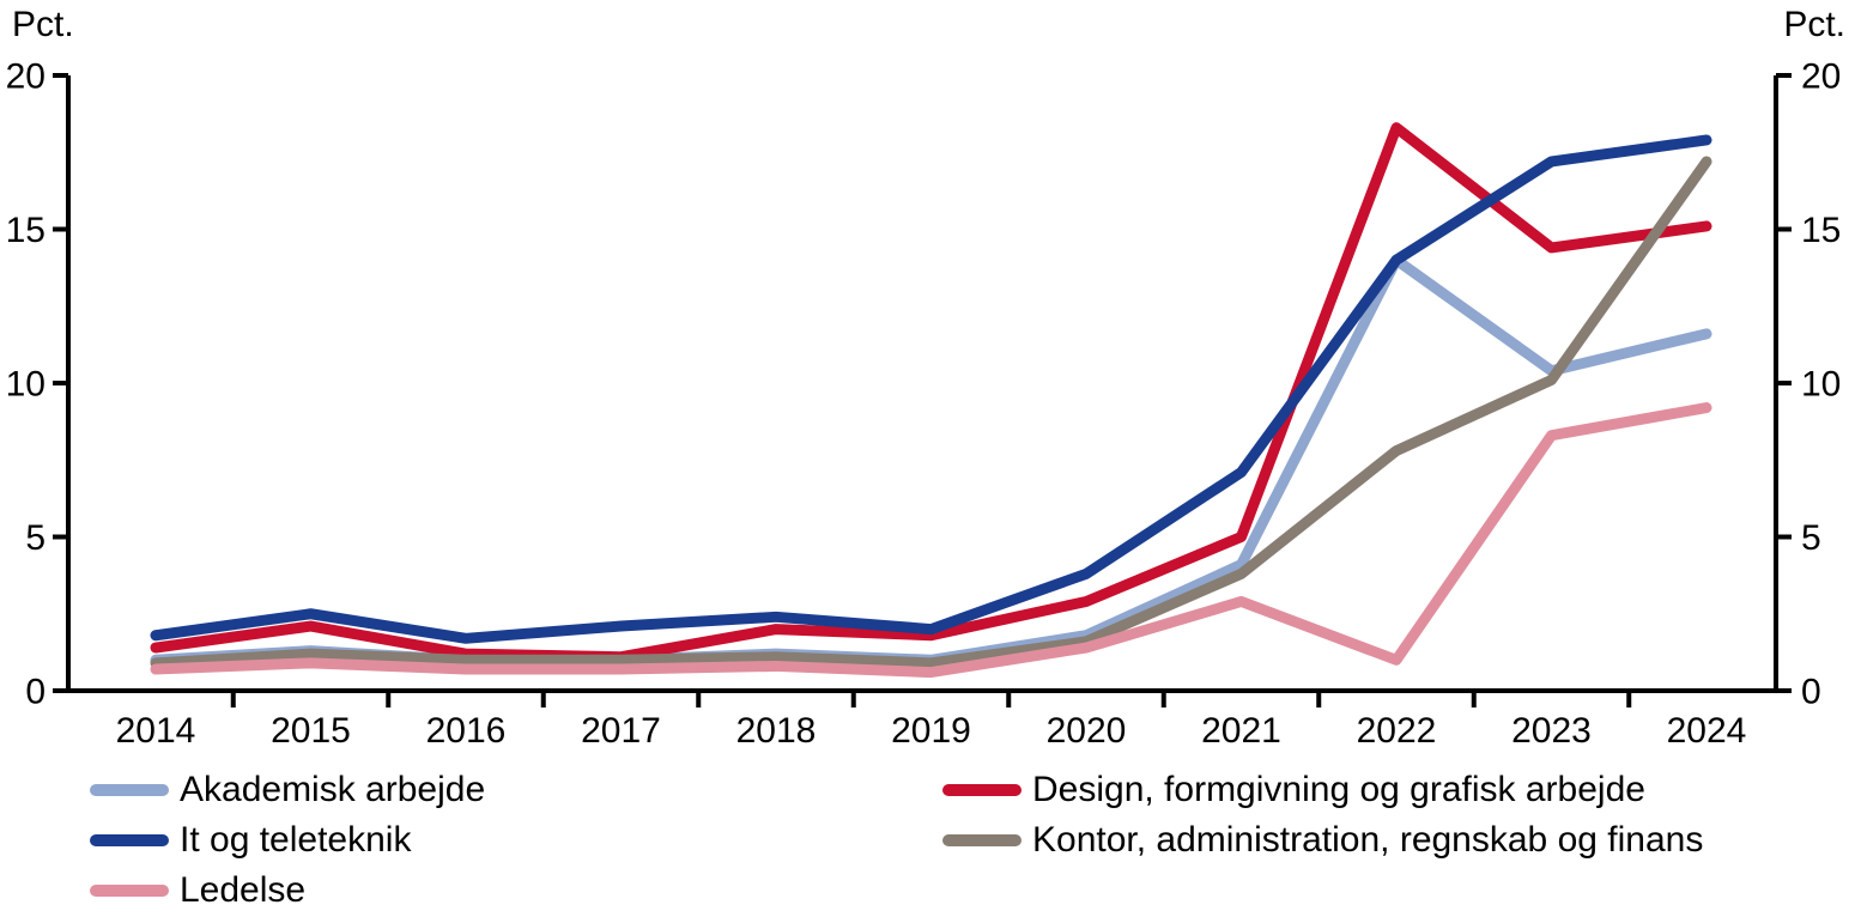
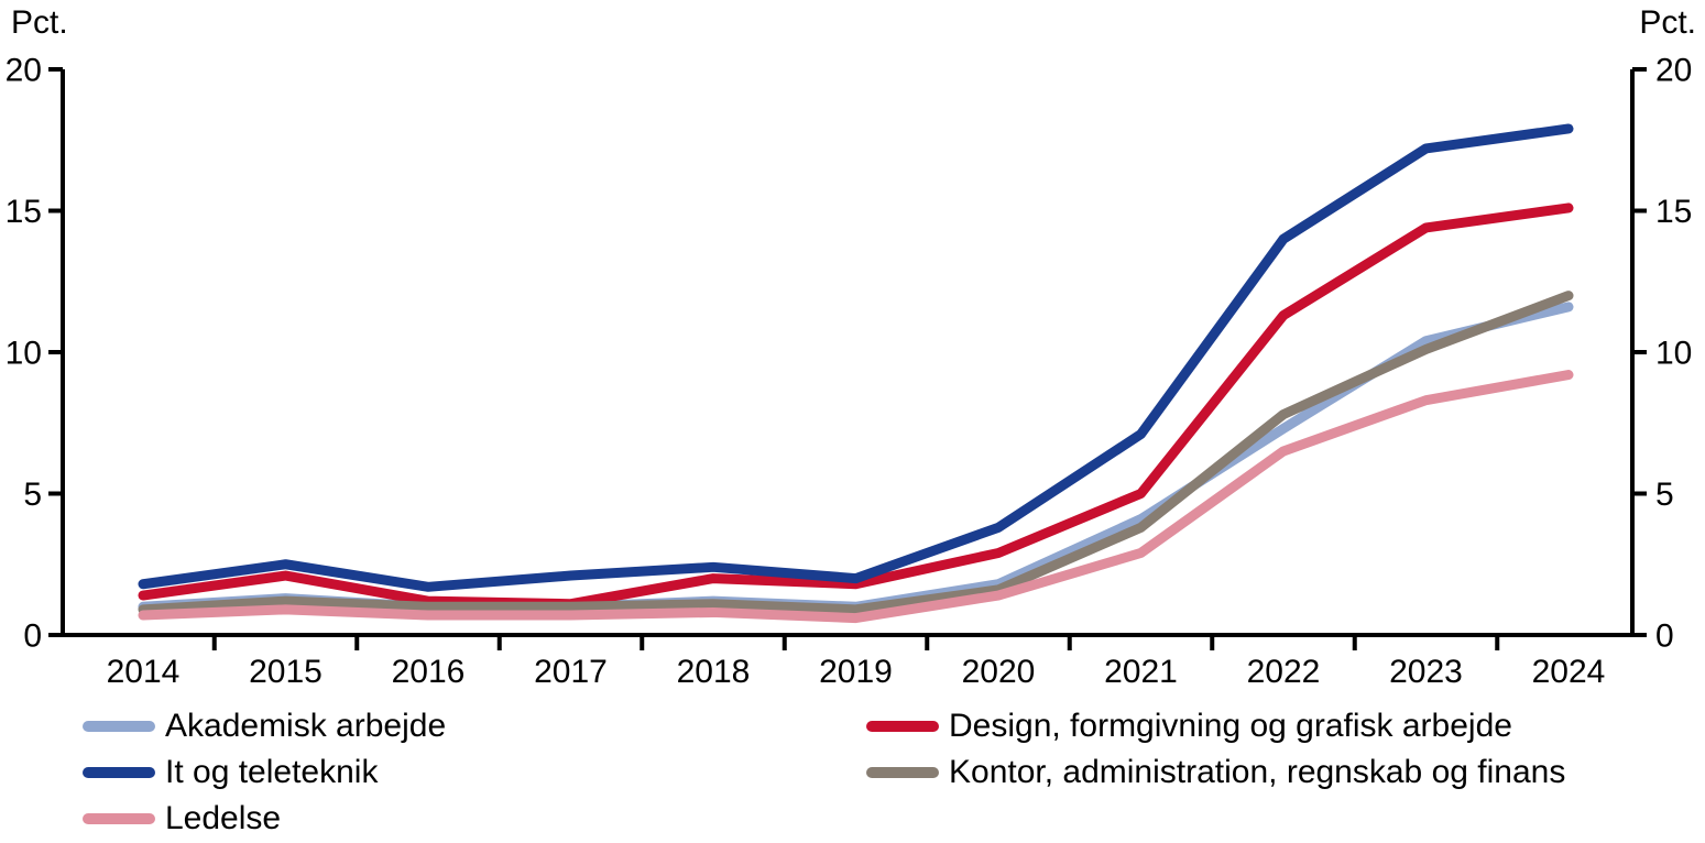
Akademisk arbejde/2022: 14.0 -> 7.3
Design, formgivning og grafisk arbejde/2022: 18.3 -> 11.3
Ledelse/2022: 1.0 -> 6.5
Kontor, administration, regnskab og finans/2024: 17.2 -> 12.0
